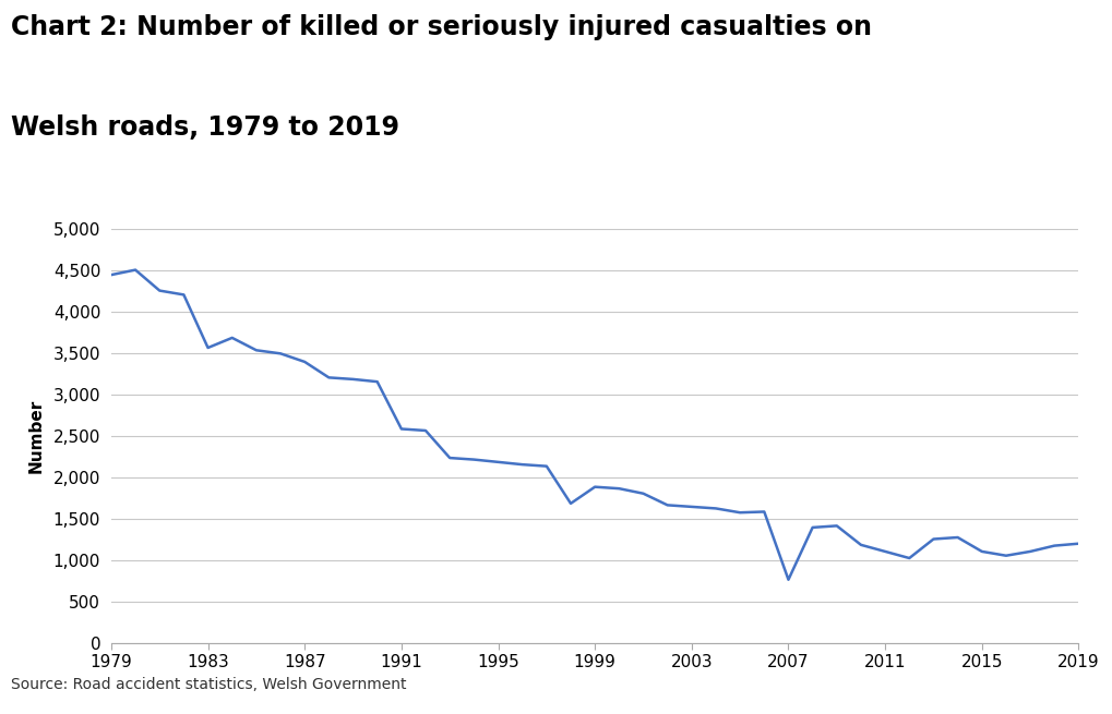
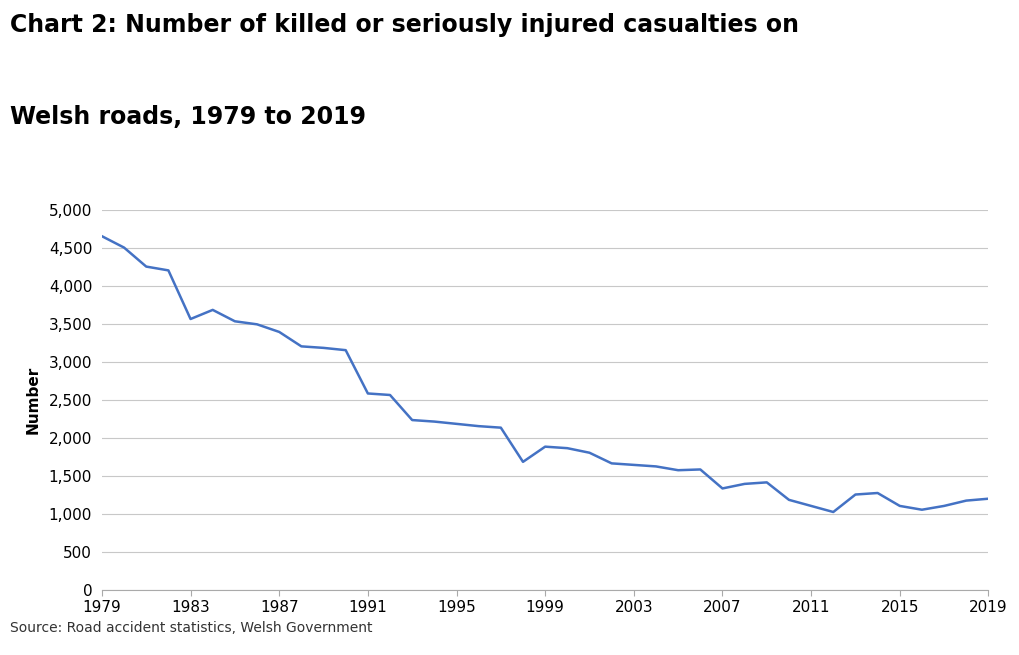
1979: 4,440 -> 4,650
2007: 760 -> 1,330
